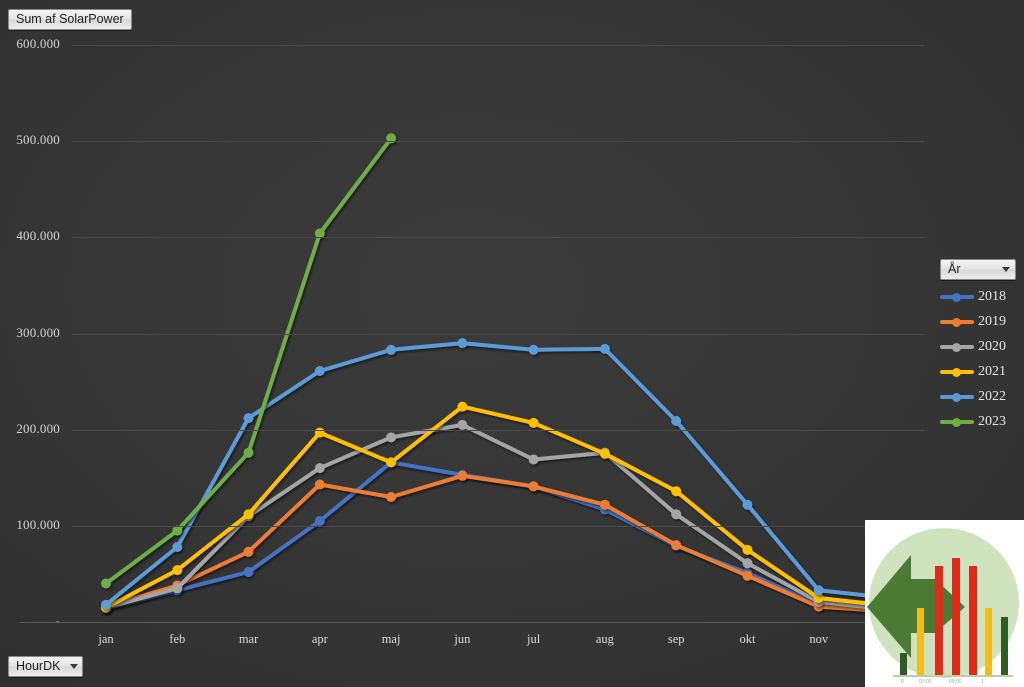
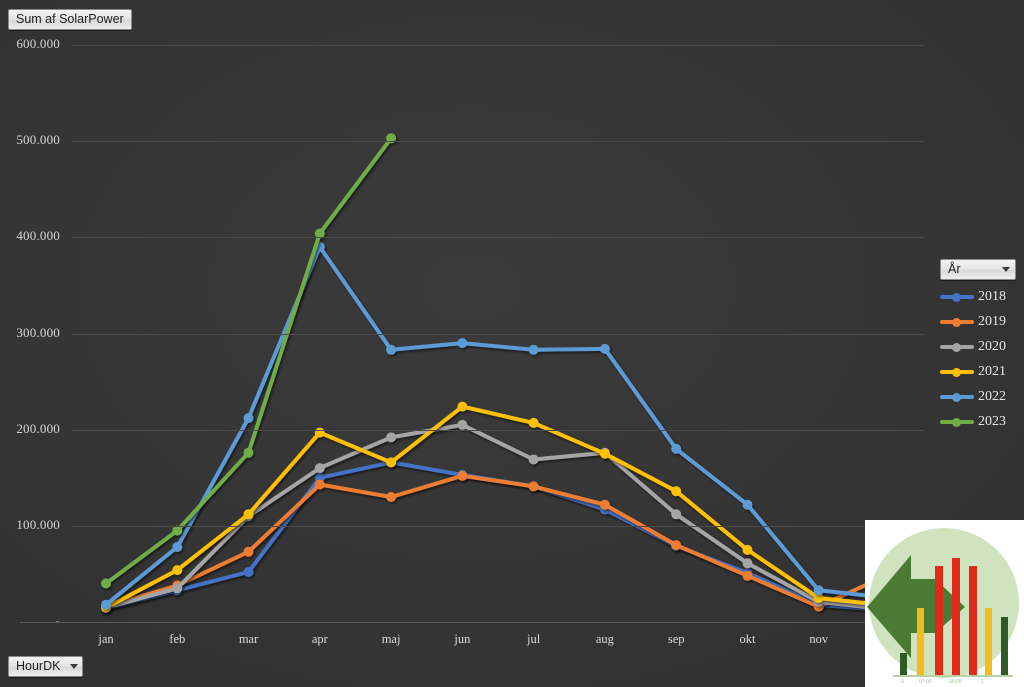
2018/apr: 100000 -> 150000
2022/apr: 260000 -> 390000
2022/sep: 210000 -> 180000
2019/dec: 10000 -> 50000
